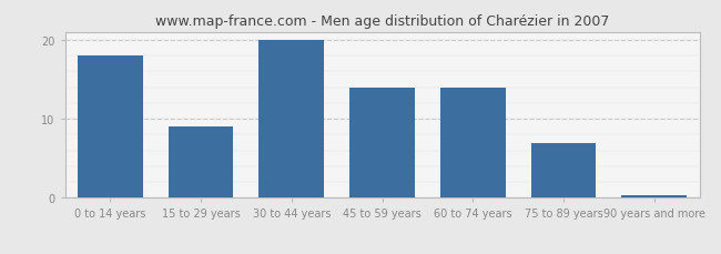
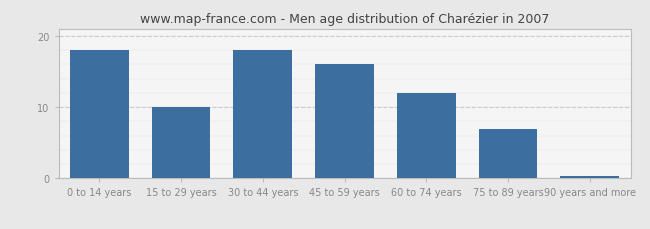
15 to 29 years: 9.0 -> 10.0
30 to 44 years: 20.0 -> 18.0
45 to 59 years: 14.0 -> 16.0
60 to 74 years: 14.0 -> 12.0
